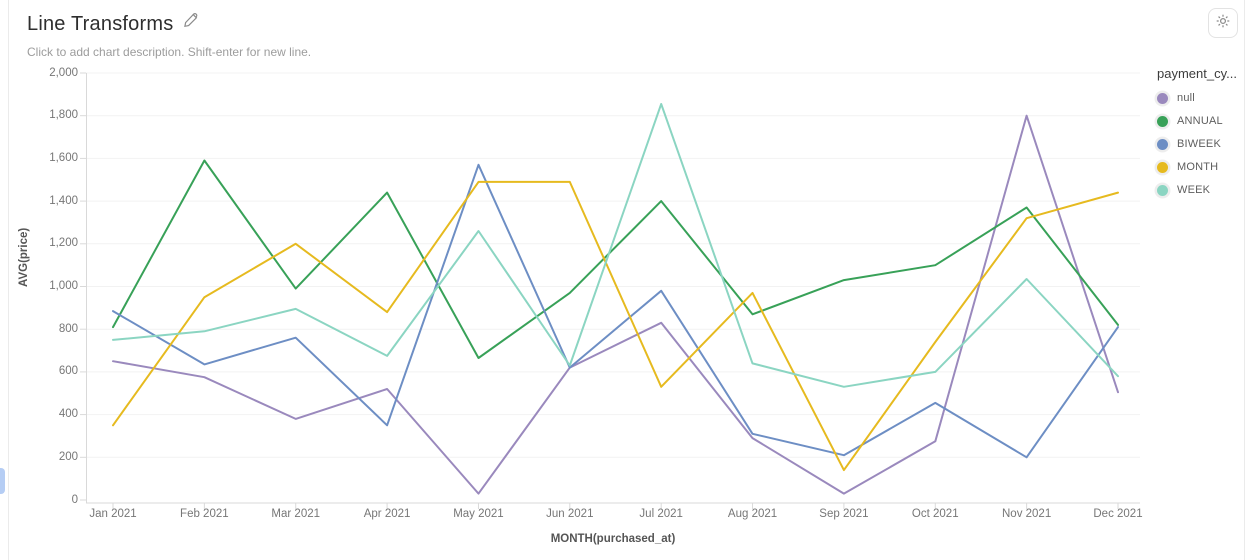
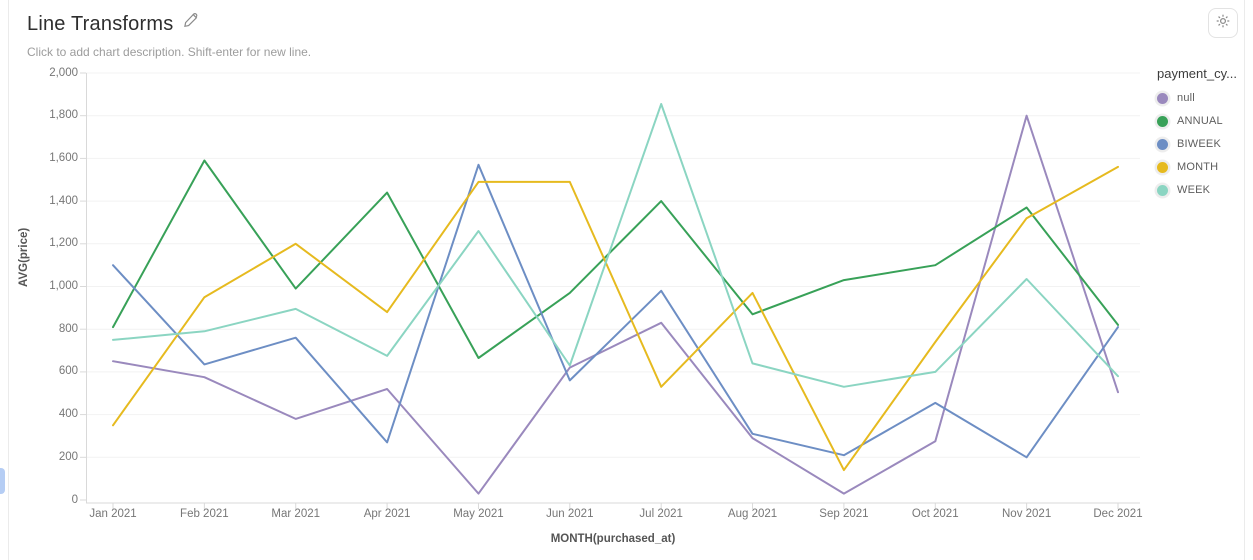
BIWEEK/Jan 2021: 880 -> 1100
BIWEEK/Apr 2021: 350 -> 270
BIWEEK/Jun 2021: 620 -> 560
MONTH/Dec 2021: 1440 -> 1560
